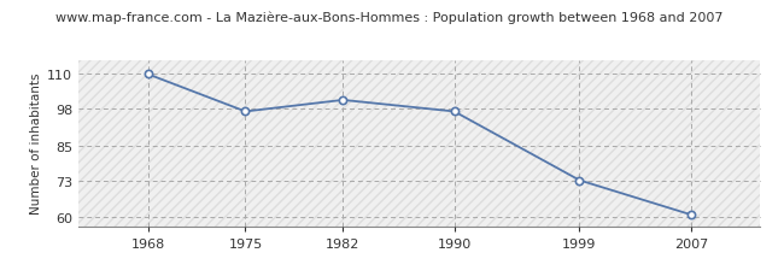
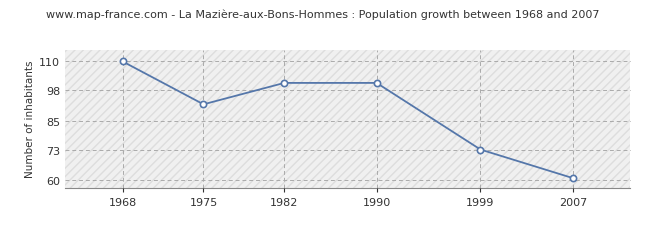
1975: 97 -> 92
1990: 97 -> 101
